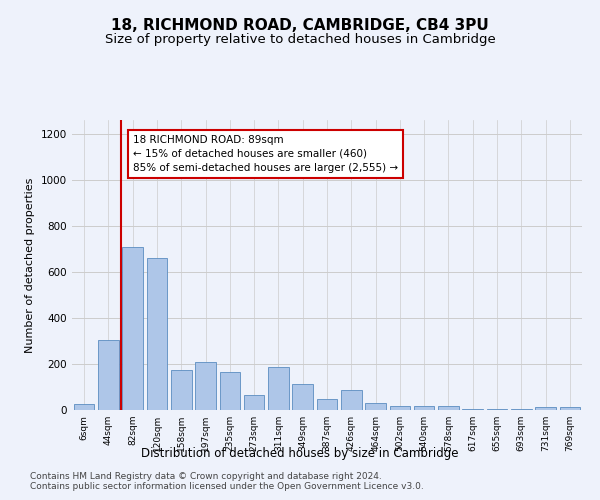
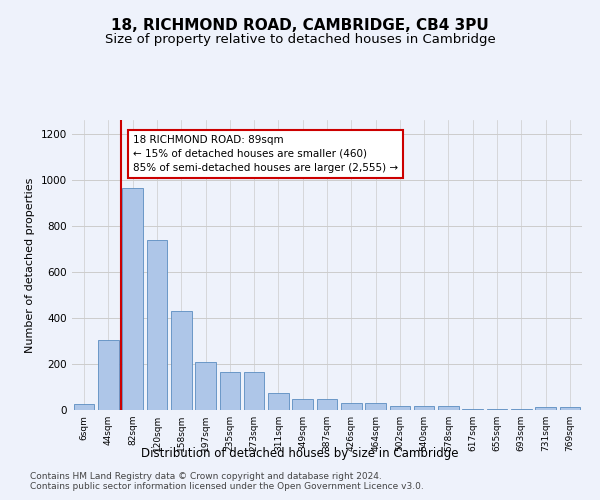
82sqm: 710 -> 965
120sqm: 660 -> 740
158sqm: 175 -> 430
273sqm: 65 -> 165
311sqm: 185 -> 75
349sqm: 115 -> 47
426sqm: 85 -> 30
